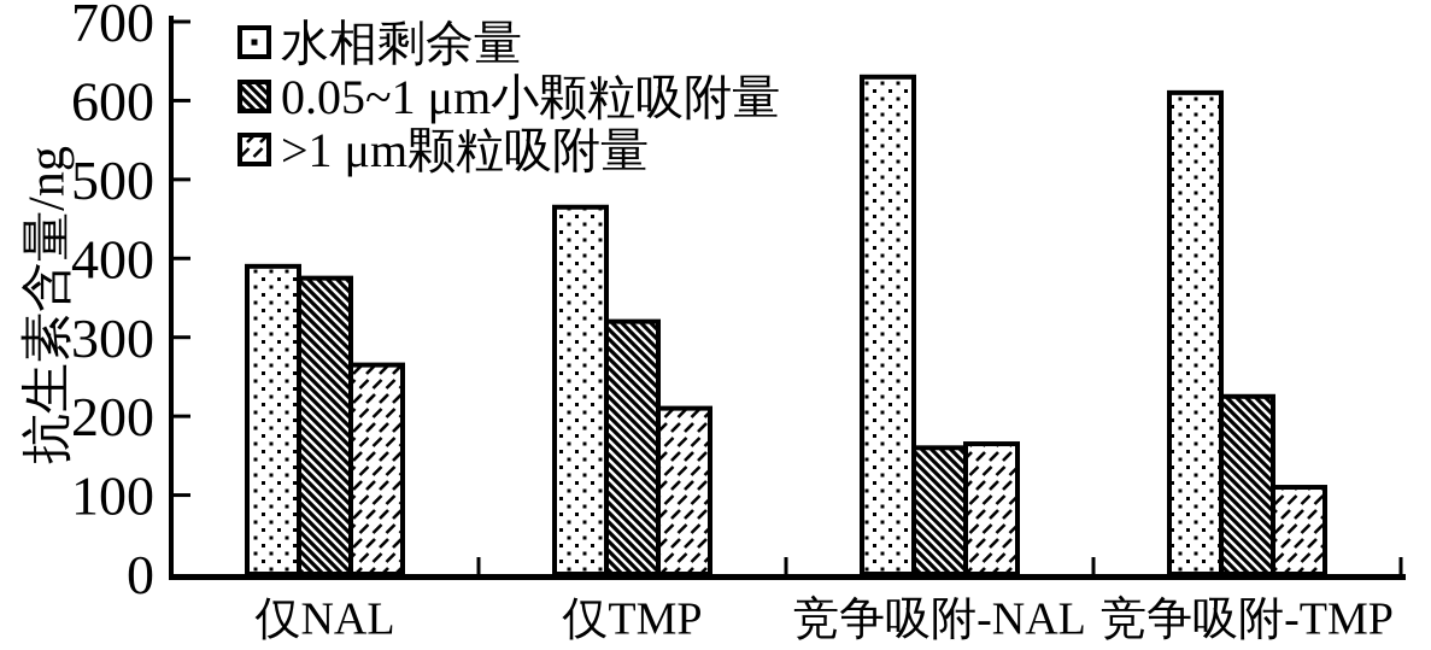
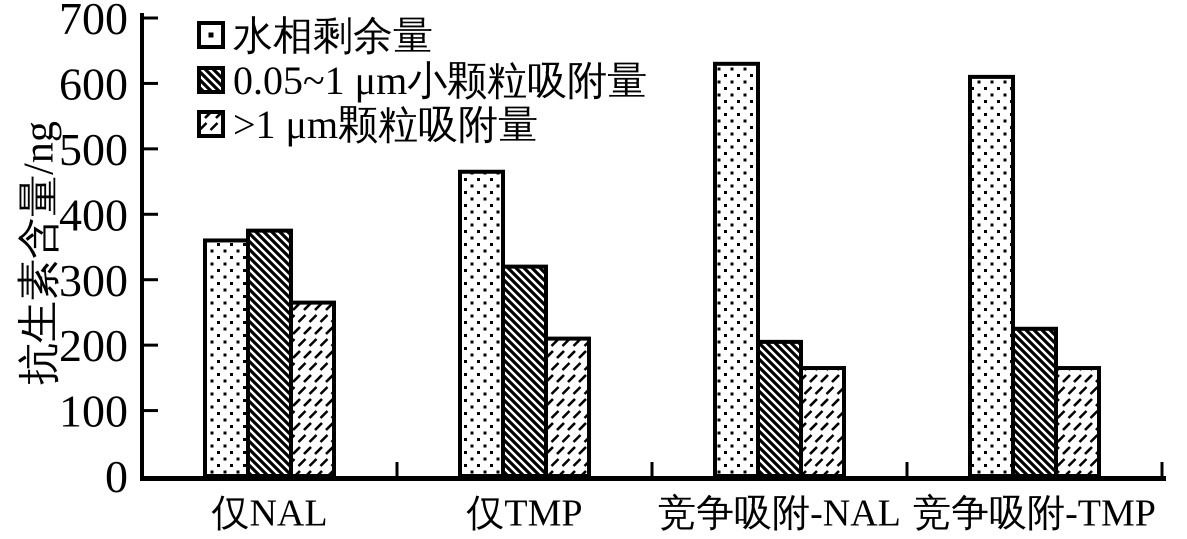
水相剩余量/仅NAL: 390 -> 360
0.05~1 μm小颗粒吸附量/竞争吸附-NAL: 160 -> 200
>1 μm颗粒吸附量/竞争吸附-TMP: 110 -> 160
